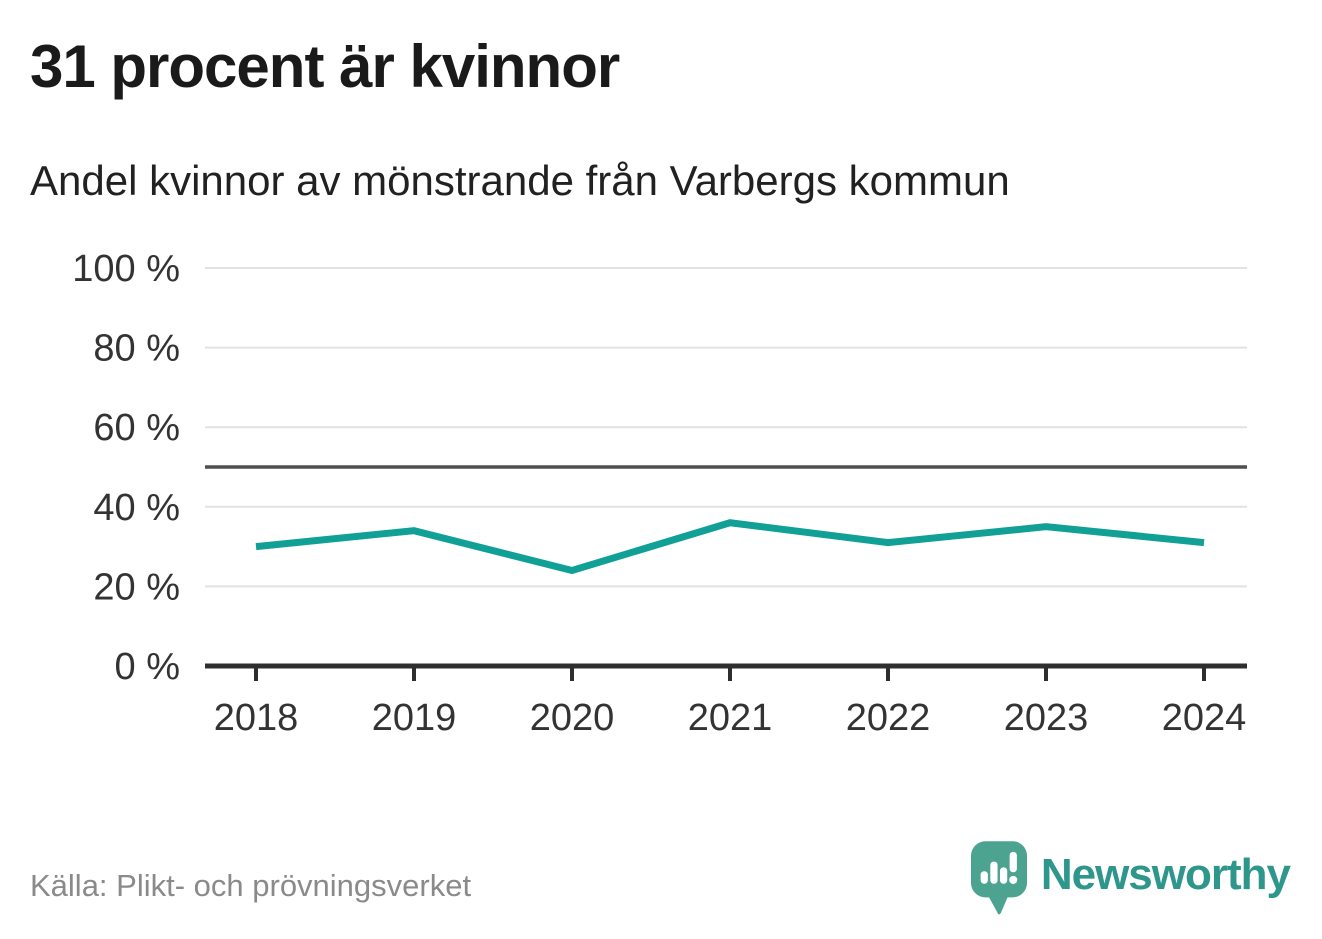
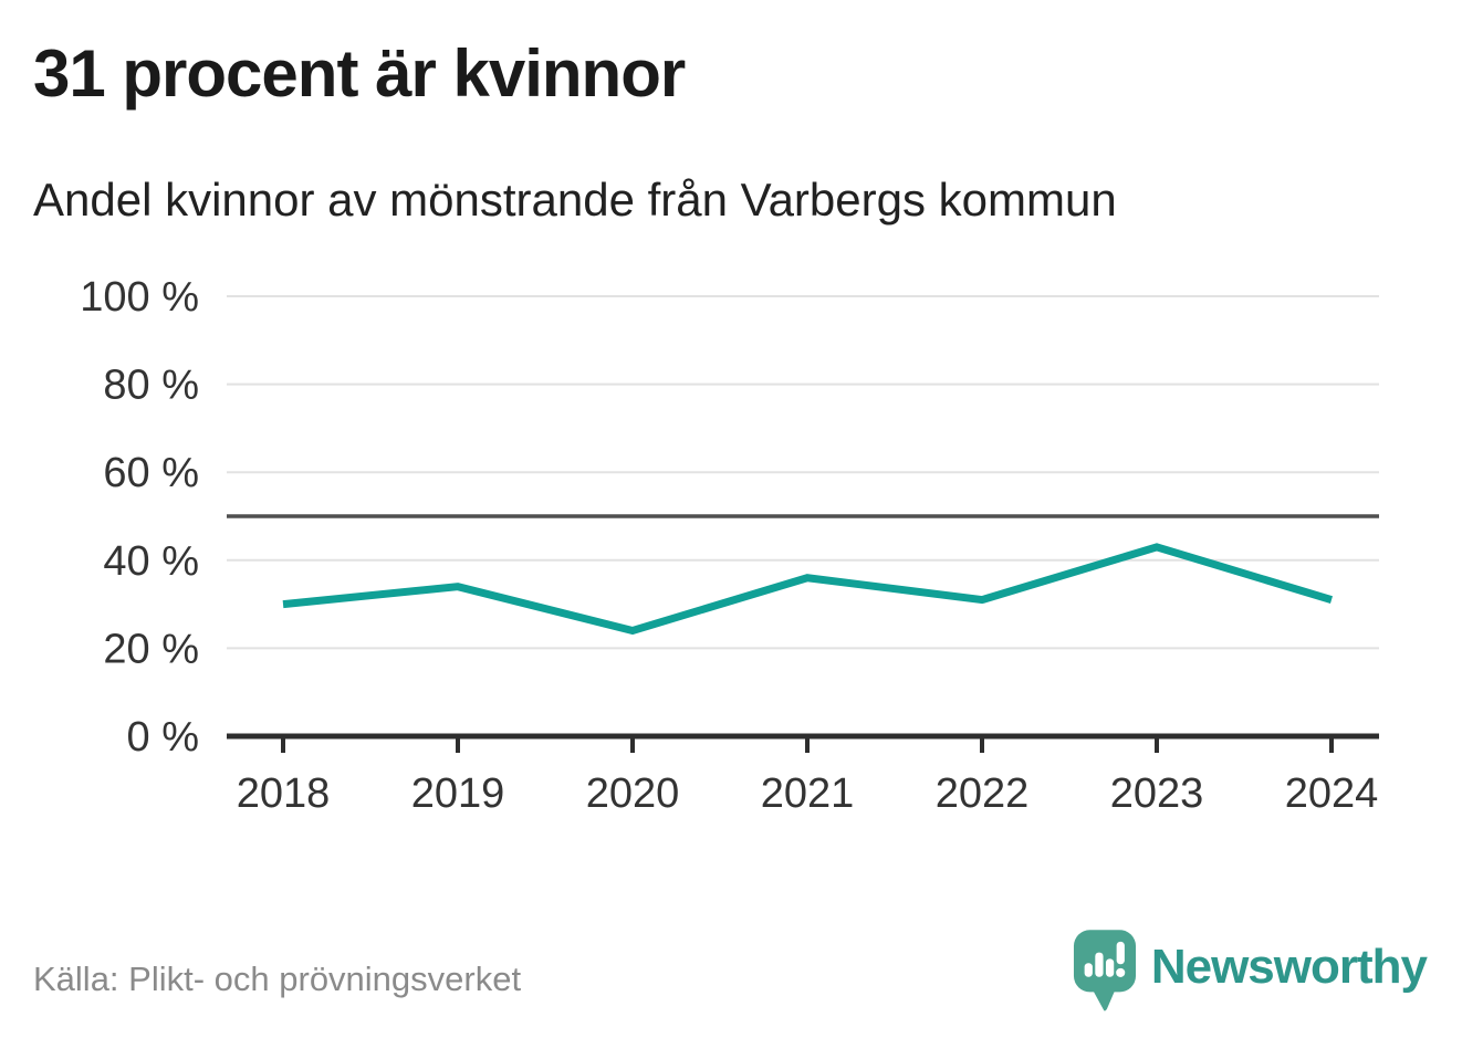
2023: 35% -> 43%
